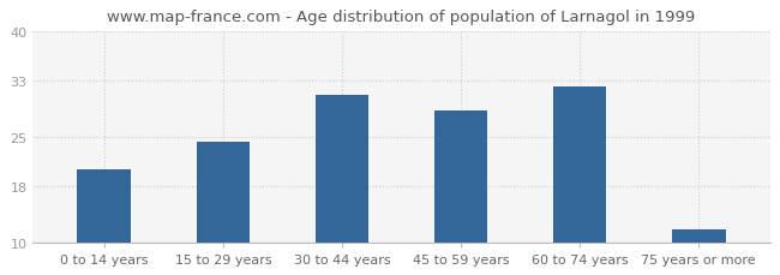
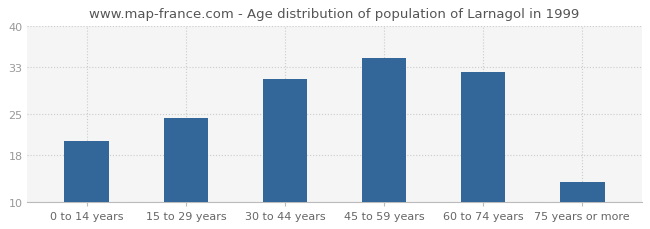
45 to 59 years: 28.8 -> 34.5
75 years or more: 12.0 -> 13.5
